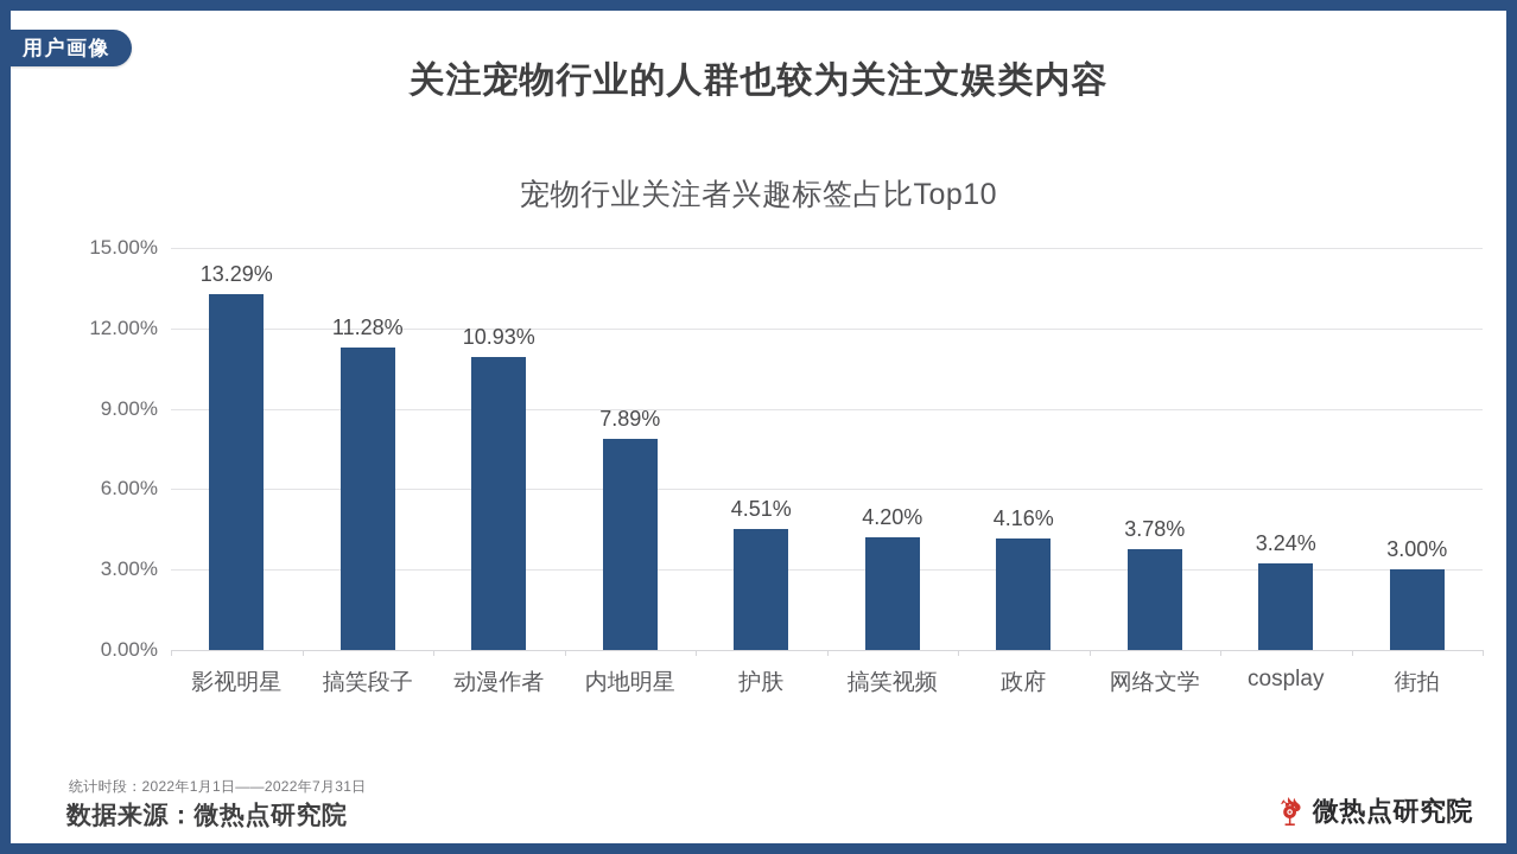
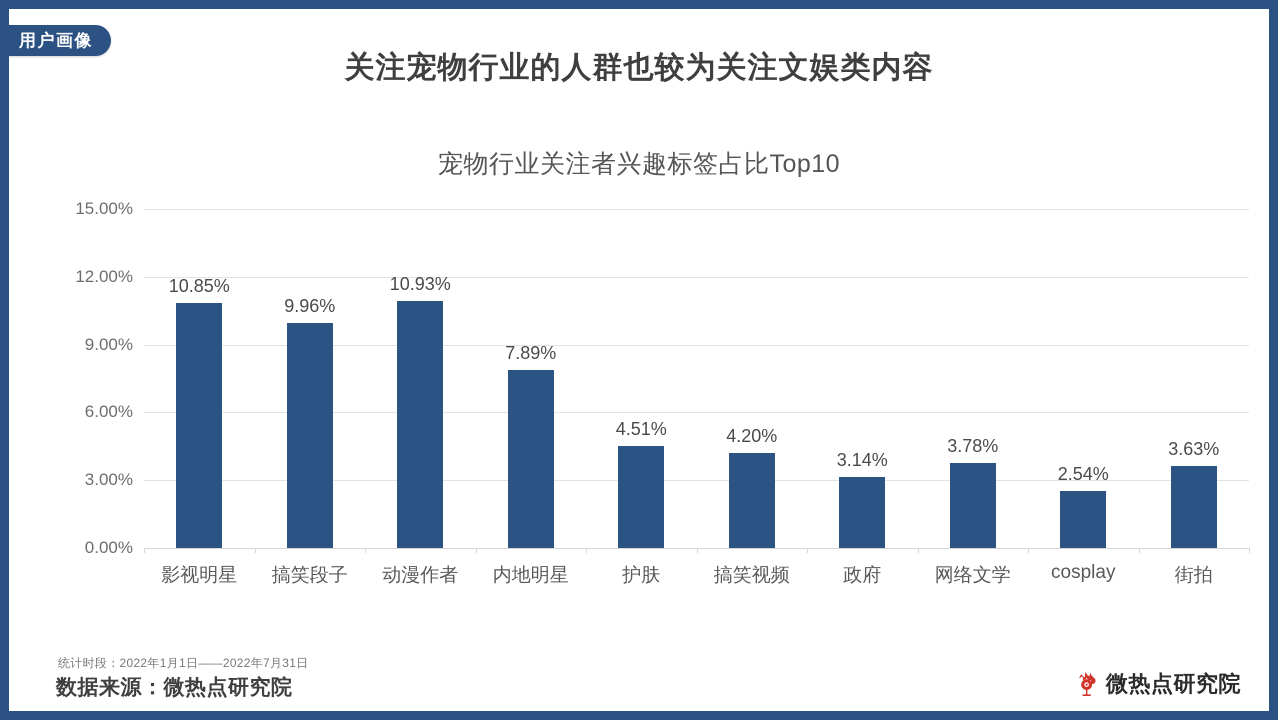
影视明星: 13.29% -> 10.85%
搞笑段子: 11.28% -> 9.96%
政府: 4.16% -> 3.14%
cosplay: 3.24% -> 2.54%
街拍: 3.00% -> 3.63%
